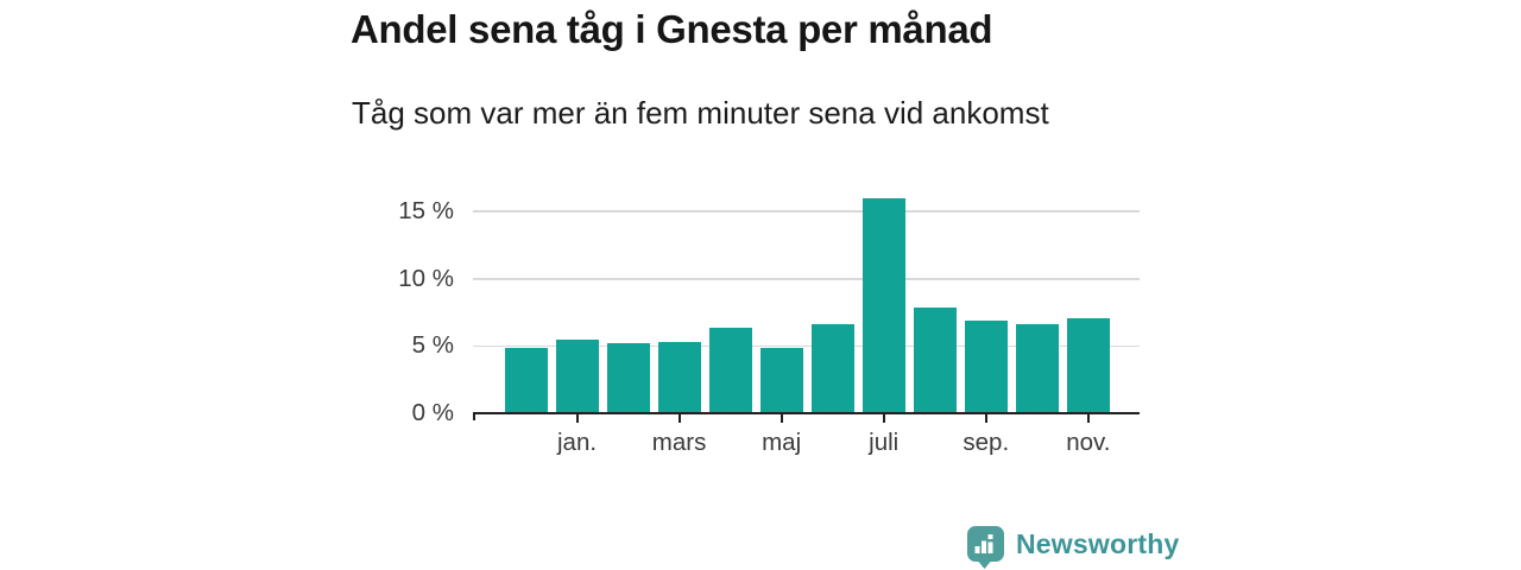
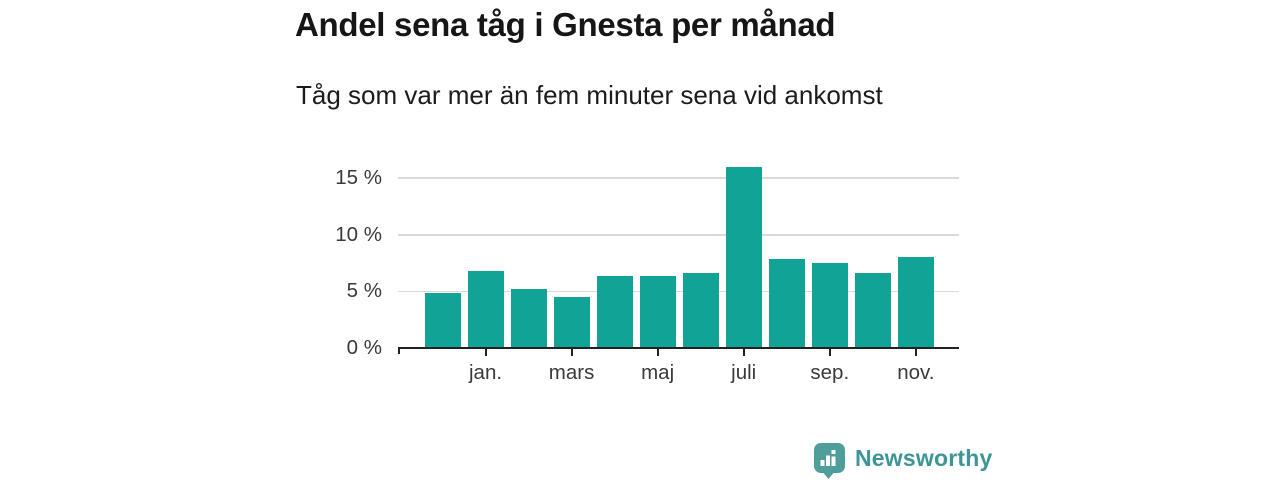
jan.: 5.5% -> 6.8%
mars: 5.3% -> 4.5%
maj: 4.9% -> 6.4%
sep.: 6.9% -> 7.5%
nov.: 7.1% -> 8.0%
